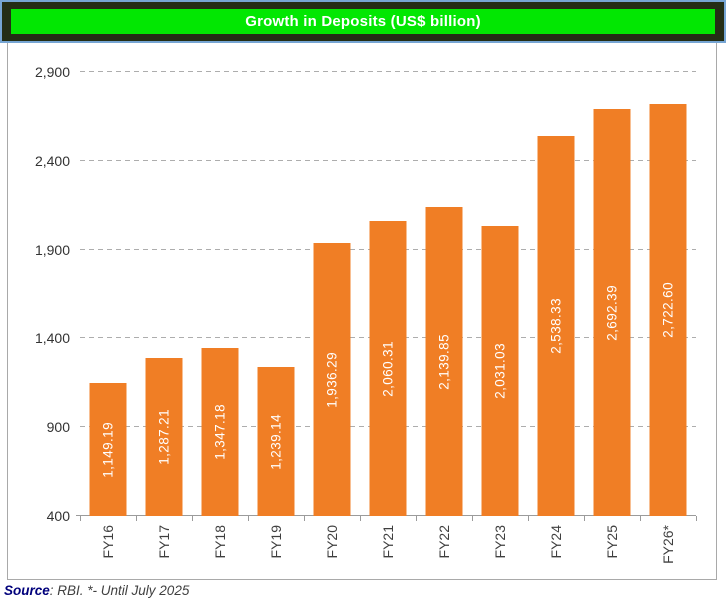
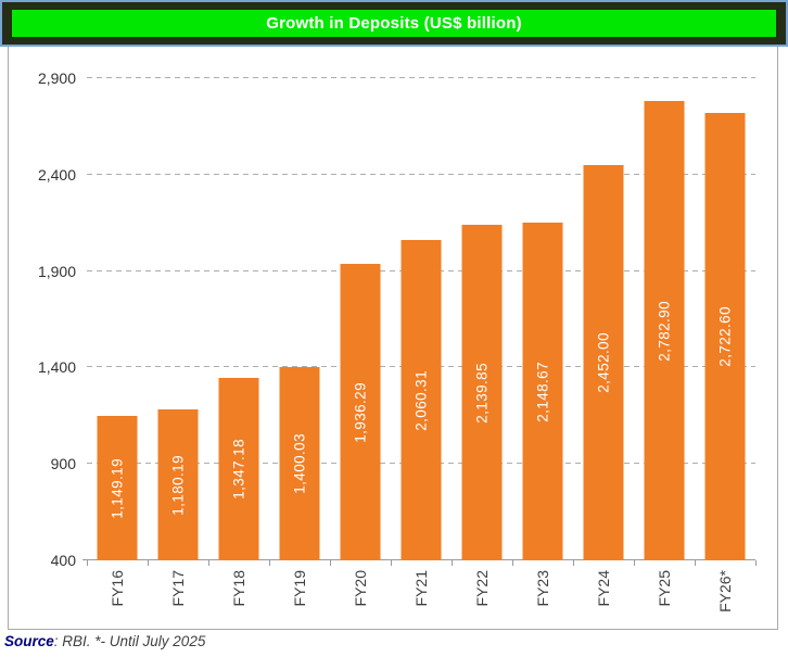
FY17: 1,287.21 -> 1,180.19
FY19: 1,239.14 -> 1,400.03
FY23: 2,031.03 -> 2,148.67
FY24: 2,538.33 -> 2,452.00
FY25: 2,692.39 -> 2,782.90
